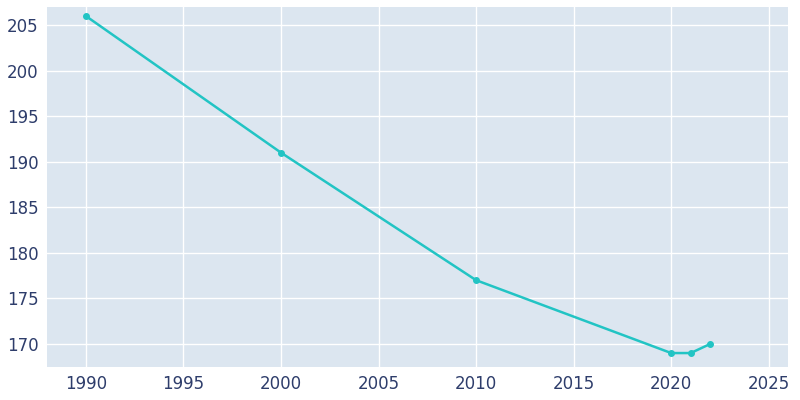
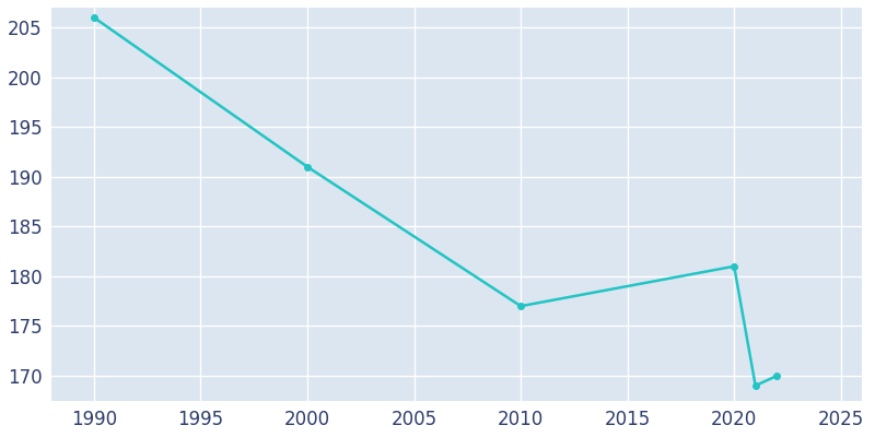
2020: 169 -> 181
